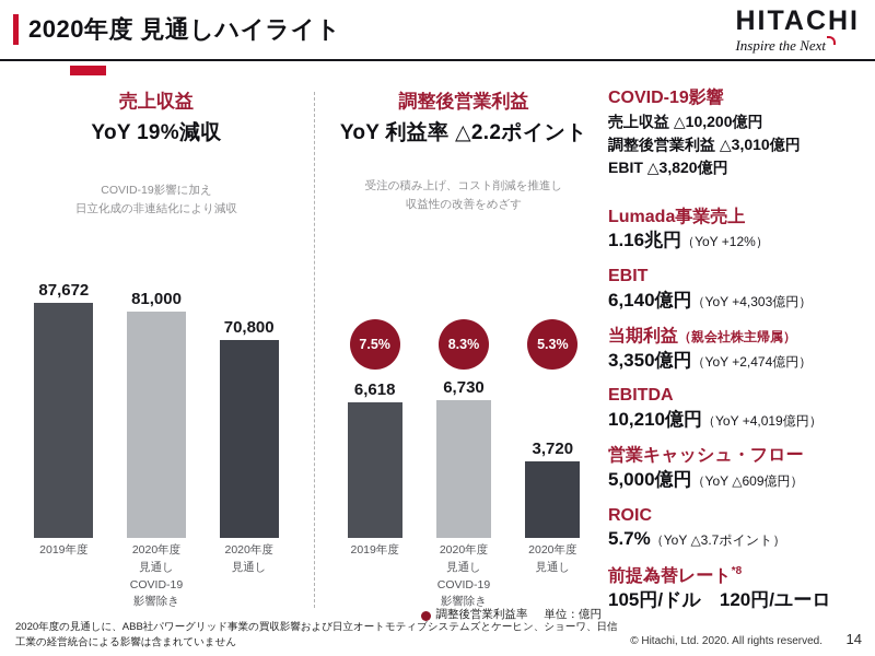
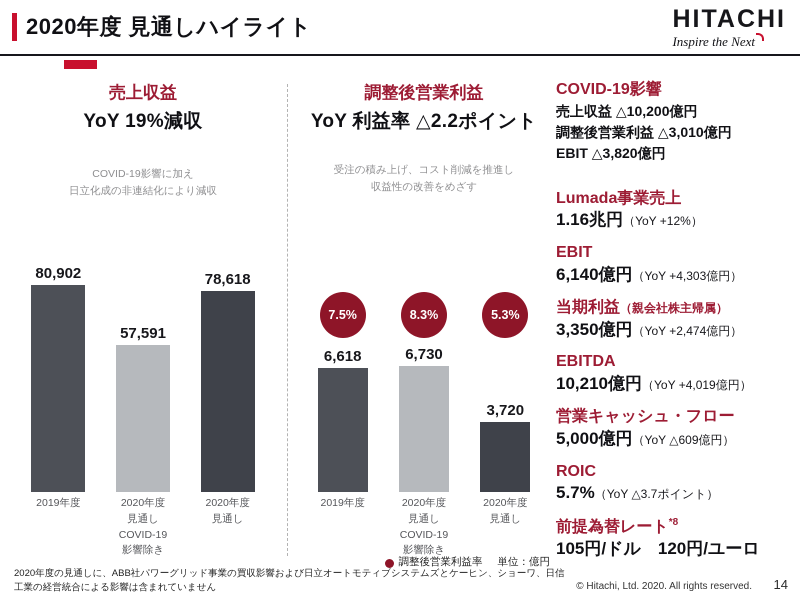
売上収益/2019年度: 87,672 -> 80,902
売上収益/2020年度 見通し COVID-19 影響除き: 81,000 -> 57,591
売上収益/2020年度 見通し: 70,800 -> 78,618
